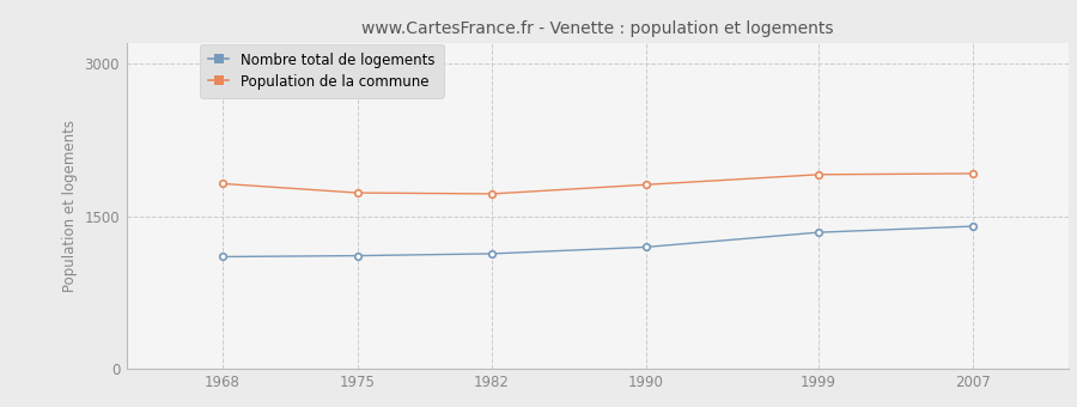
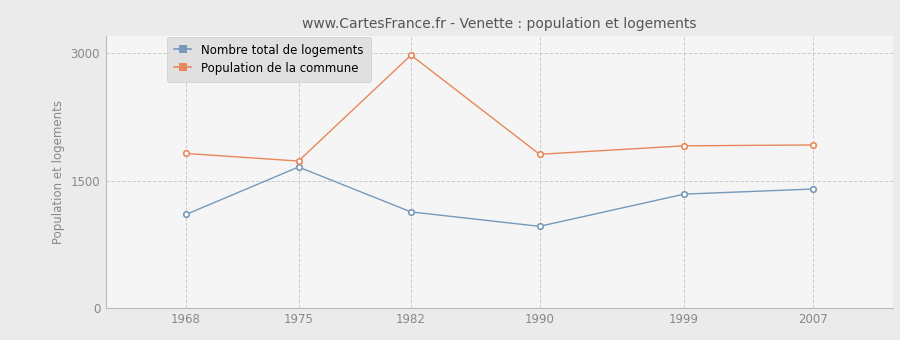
Nombre total de logements/1975: 1110 -> 1660
Population de la commune/1982: 1720 -> 2980
Nombre total de logements/1990: 1200 -> 960
